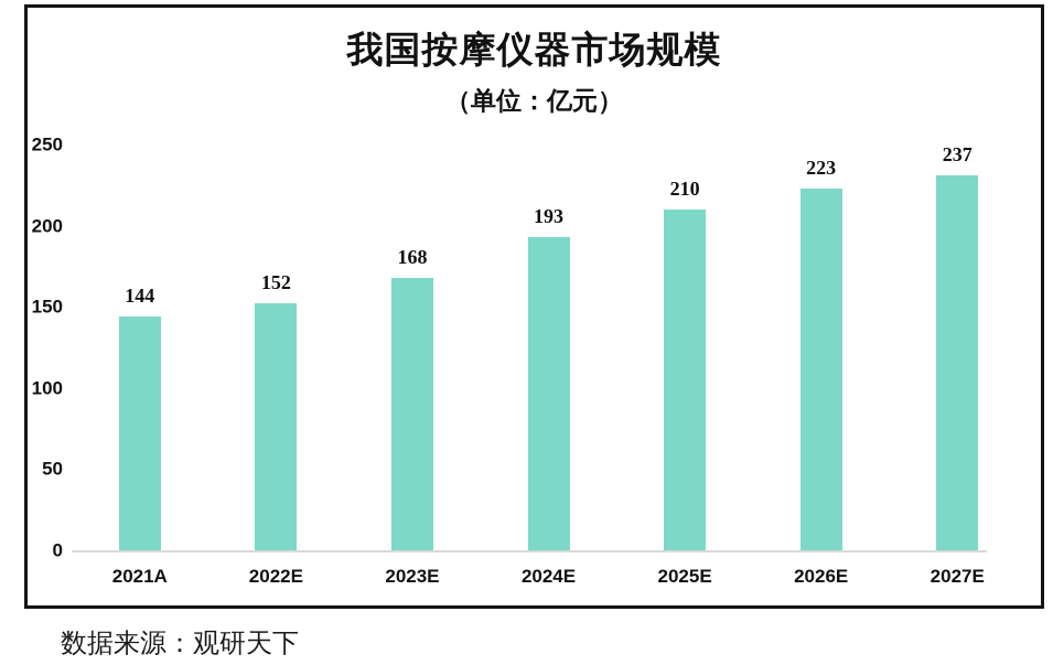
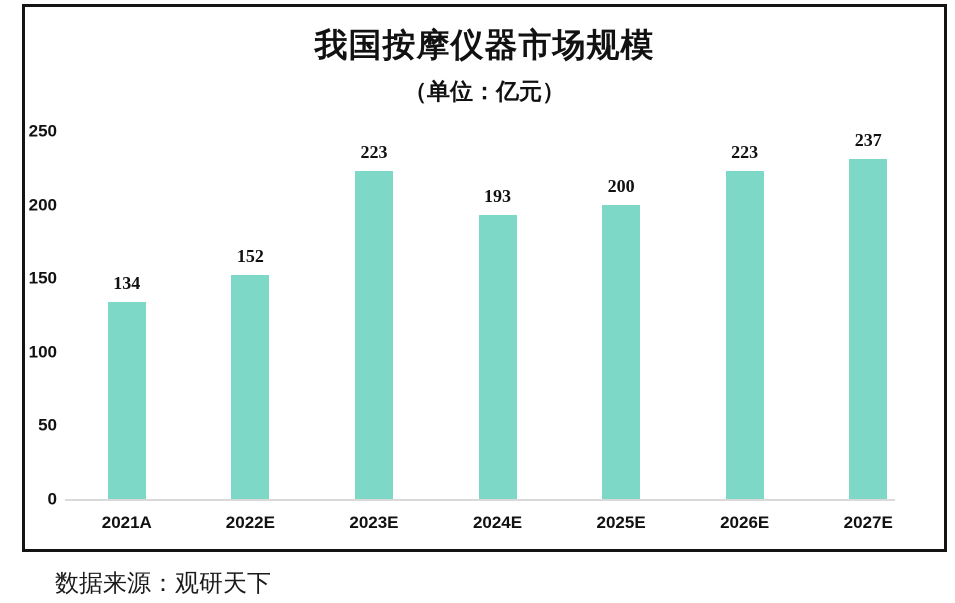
2021A: 144 -> 134
2023E: 168 -> 223
2025E: 210 -> 200
